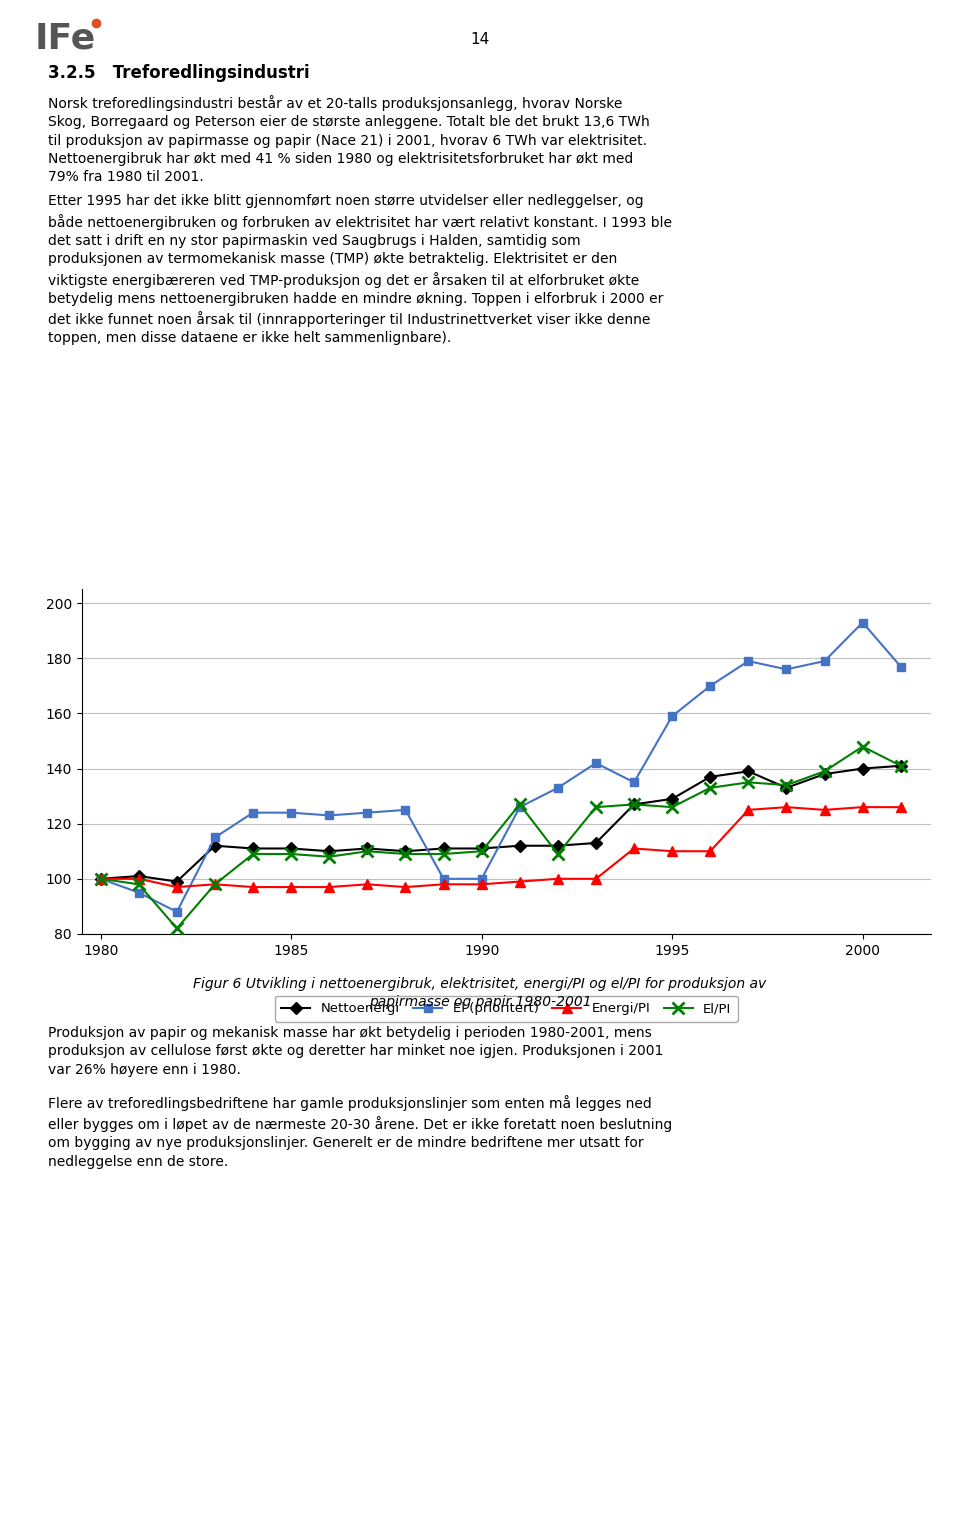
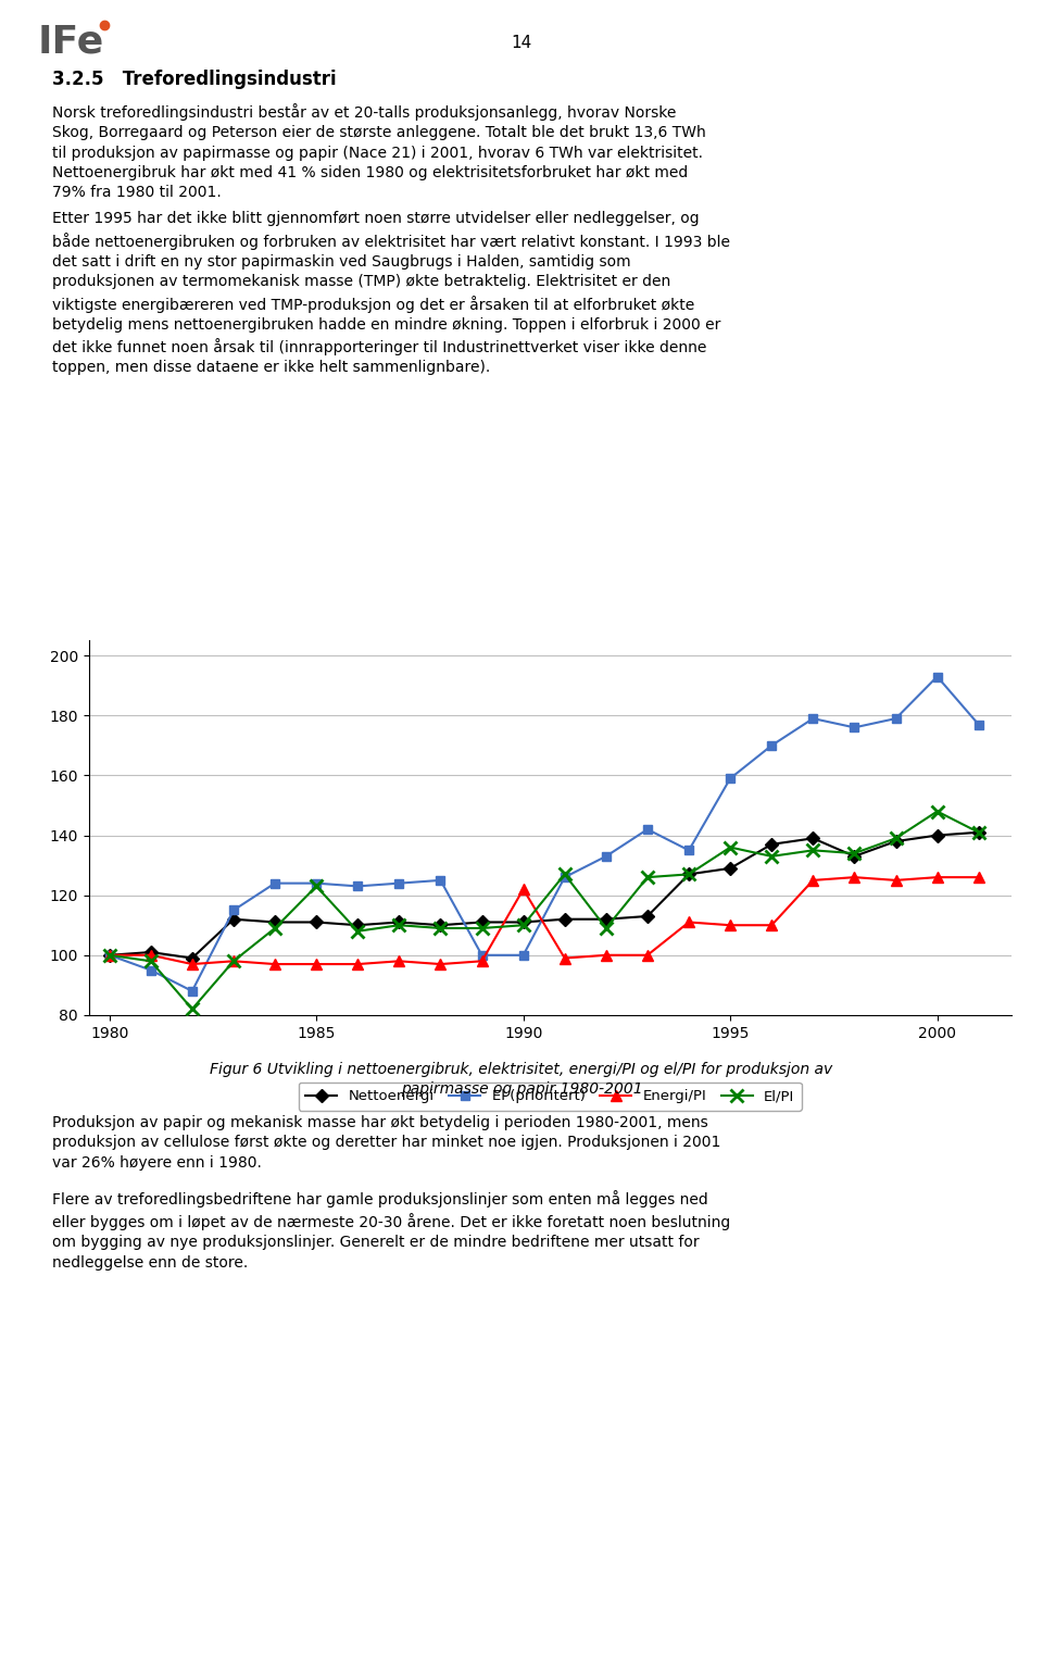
El/PI/1985: 109 -> 123
Energi/PI/1990: 98 -> 122
El/PI/1995: 126 -> 136
